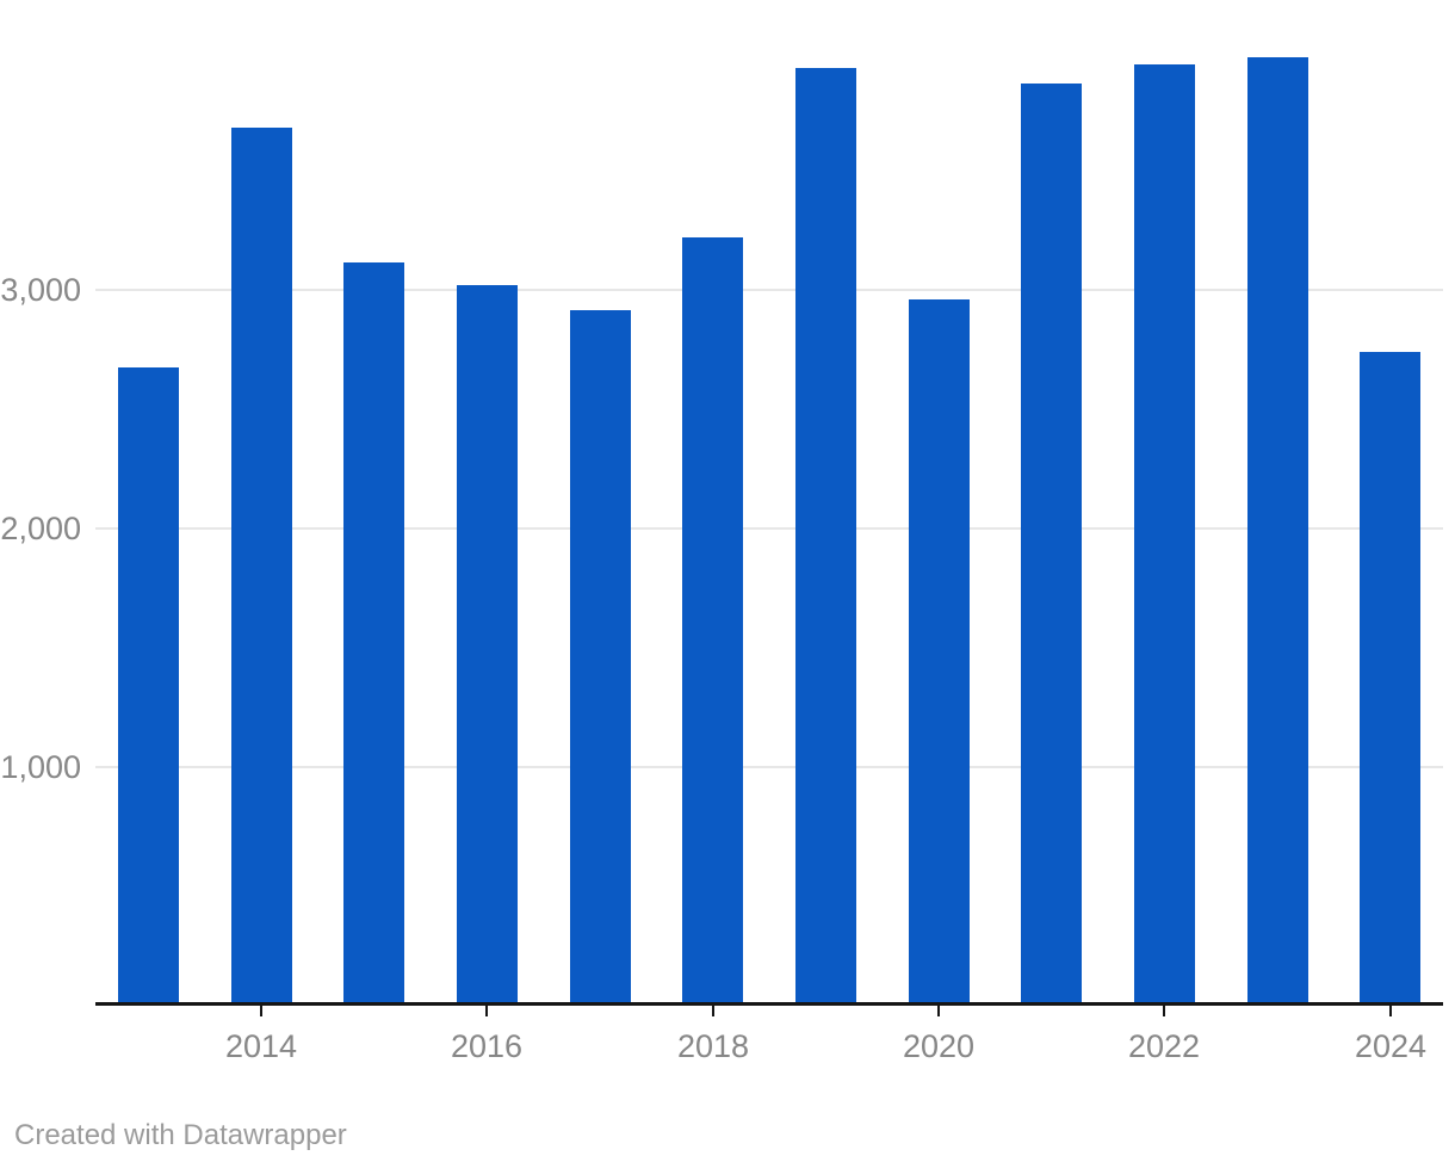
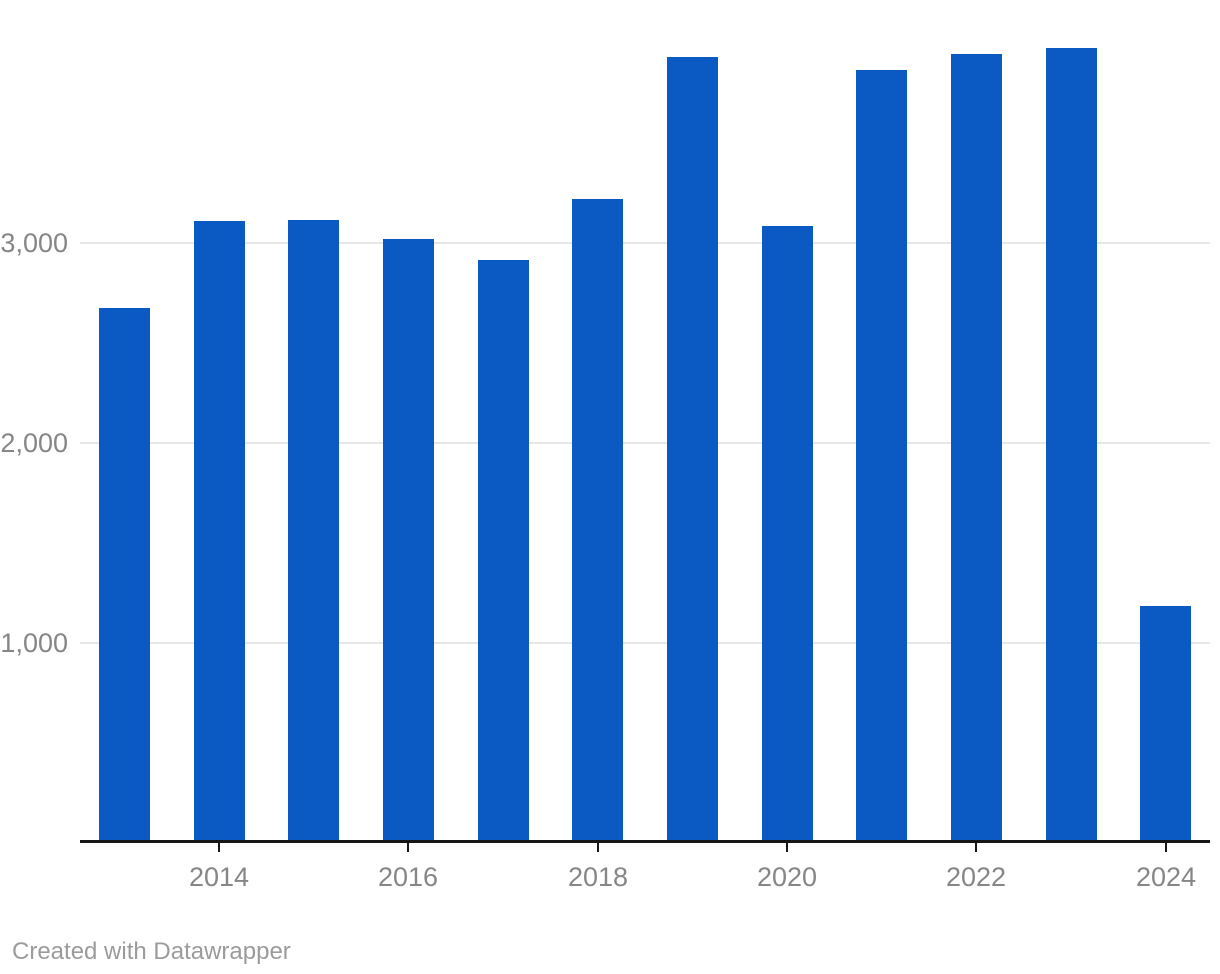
2014: 3680 -> 3110
2020: 2960 -> 3080
2024: 2740 -> 1180
